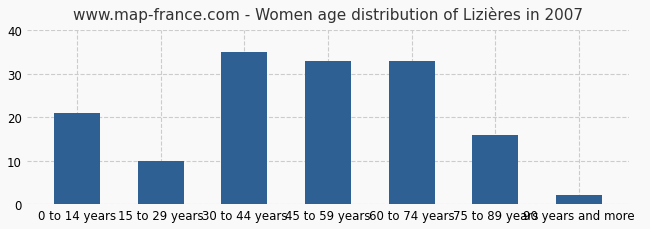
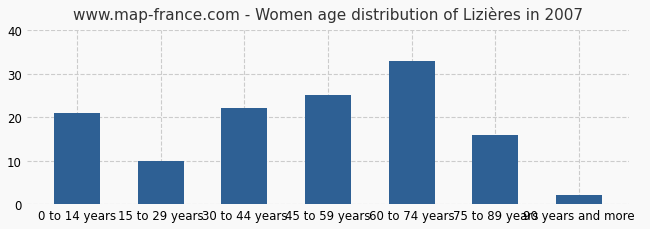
30 to 44 years: 35 -> 22
45 to 59 years: 33 -> 25
